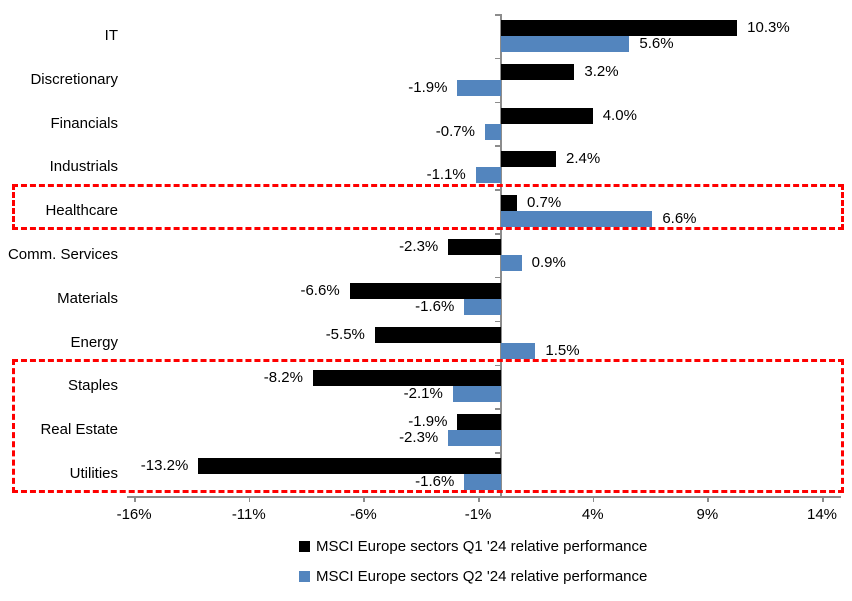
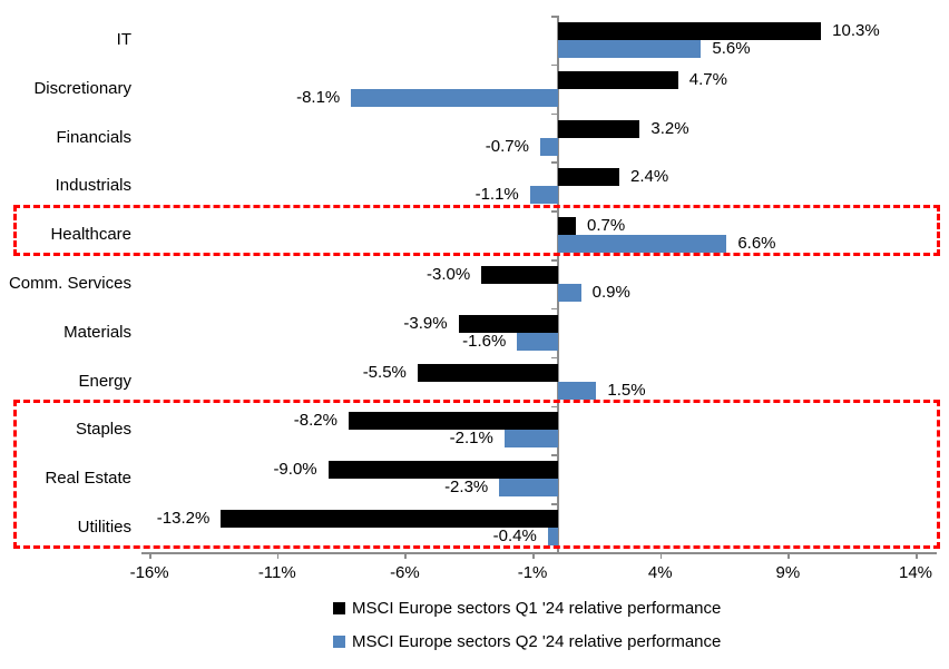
MSCI Europe sectors Q1 '24 relative performance/Discretionary: 3.2% -> 4.7%
MSCI Europe sectors Q2 '24 relative performance/Discretionary: -1.9% -> -8.1%
MSCI Europe sectors Q1 '24 relative performance/Financials: 4.0% -> 3.2%
MSCI Europe sectors Q1 '24 relative performance/Comm. Services: -2.3% -> -3.0%
MSCI Europe sectors Q1 '24 relative performance/Materials: -6.6% -> -3.9%
MSCI Europe sectors Q1 '24 relative performance/Real Estate: -1.9% -> -9.0%
MSCI Europe sectors Q2 '24 relative performance/Utilities: -1.6% -> -0.4%
